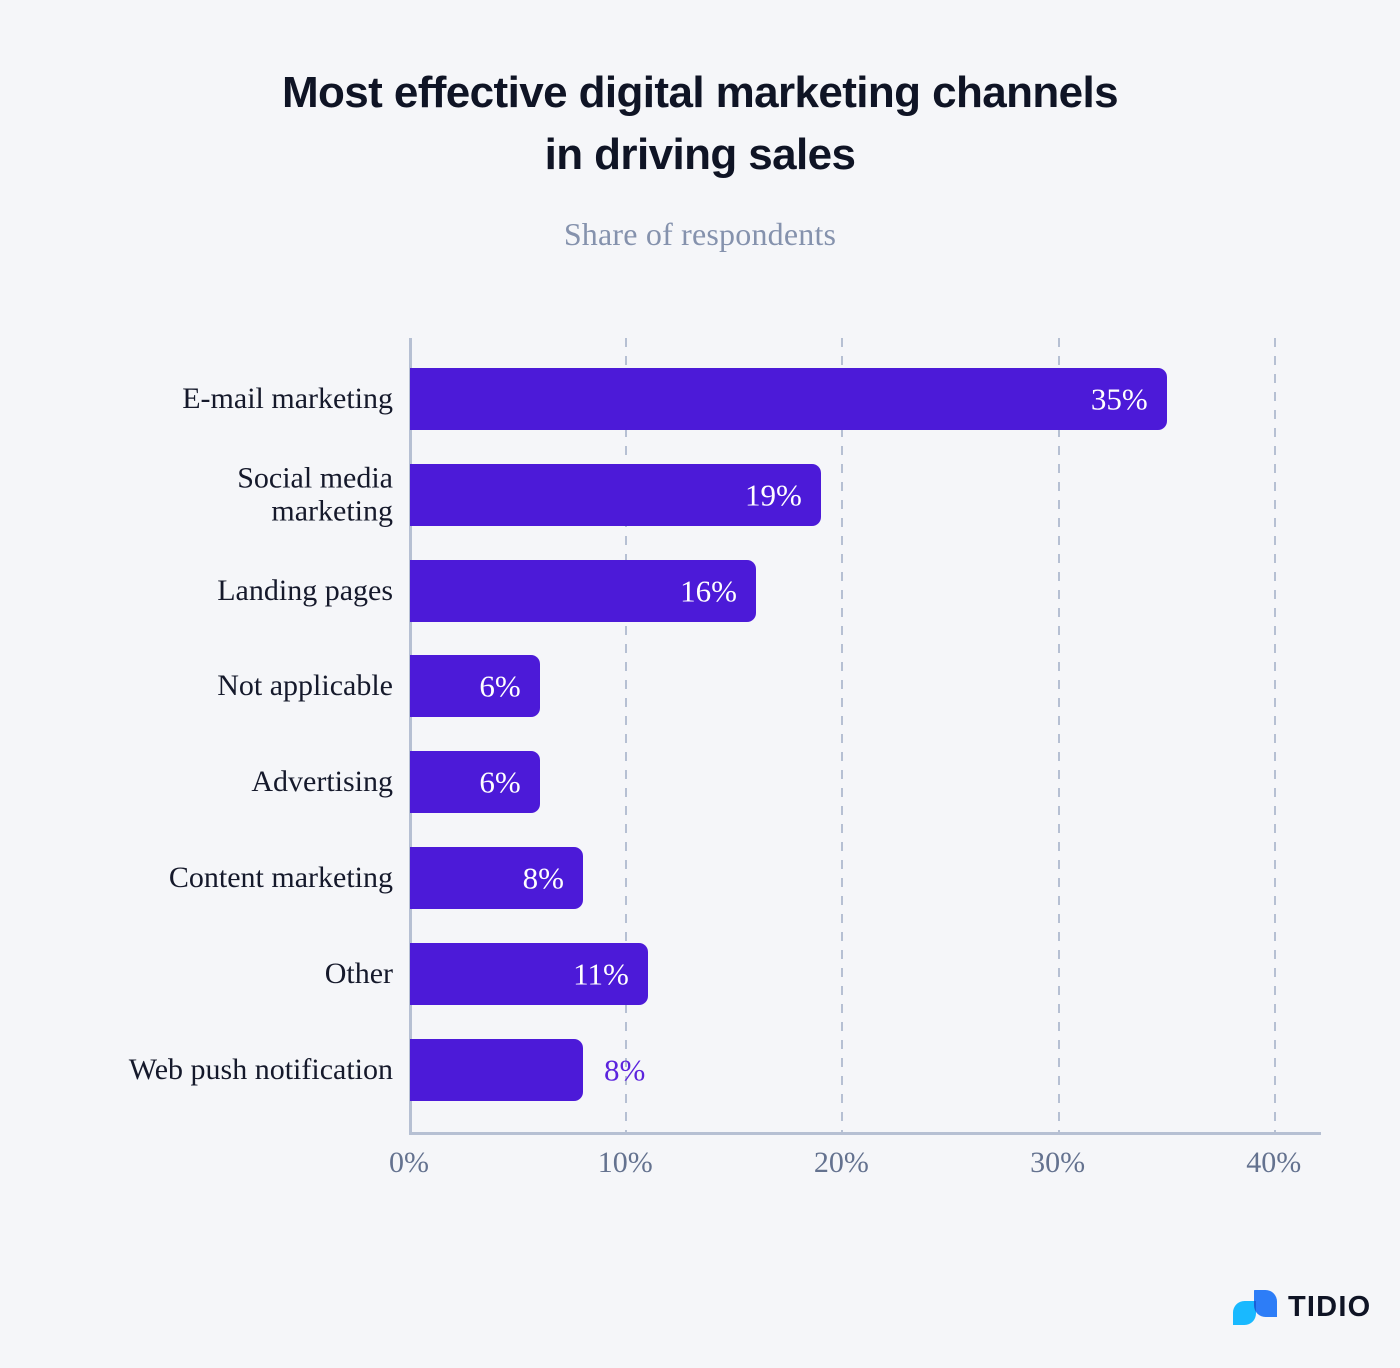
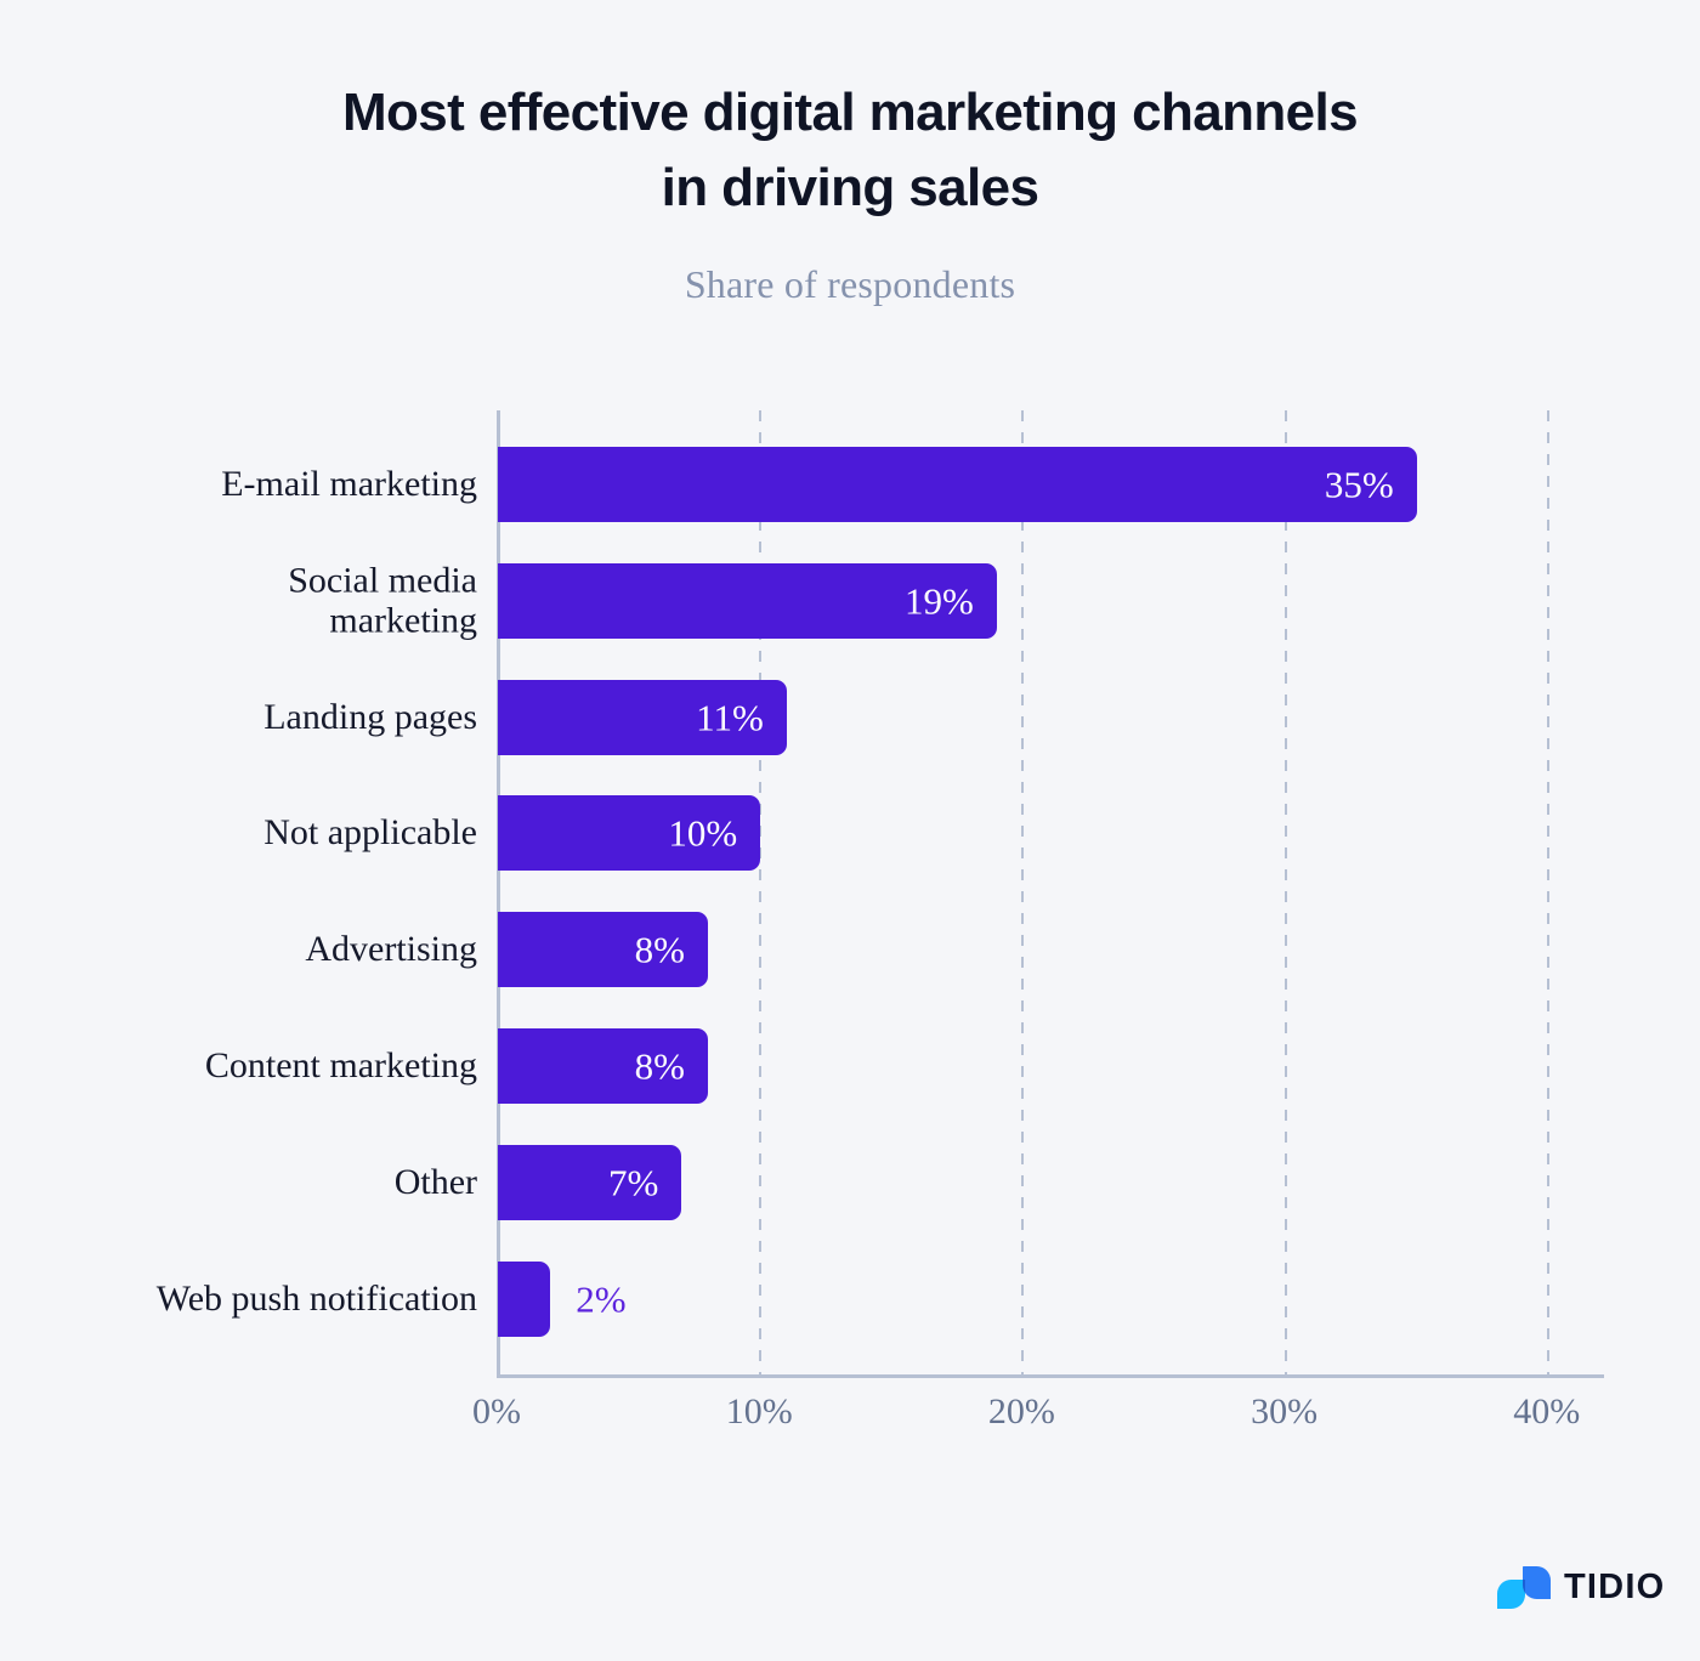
Landing pages: 16% -> 11%
Not applicable: 6% -> 10%
Advertising: 6% -> 8%
Other: 11% -> 7%
Web push notification: 8% -> 2%
